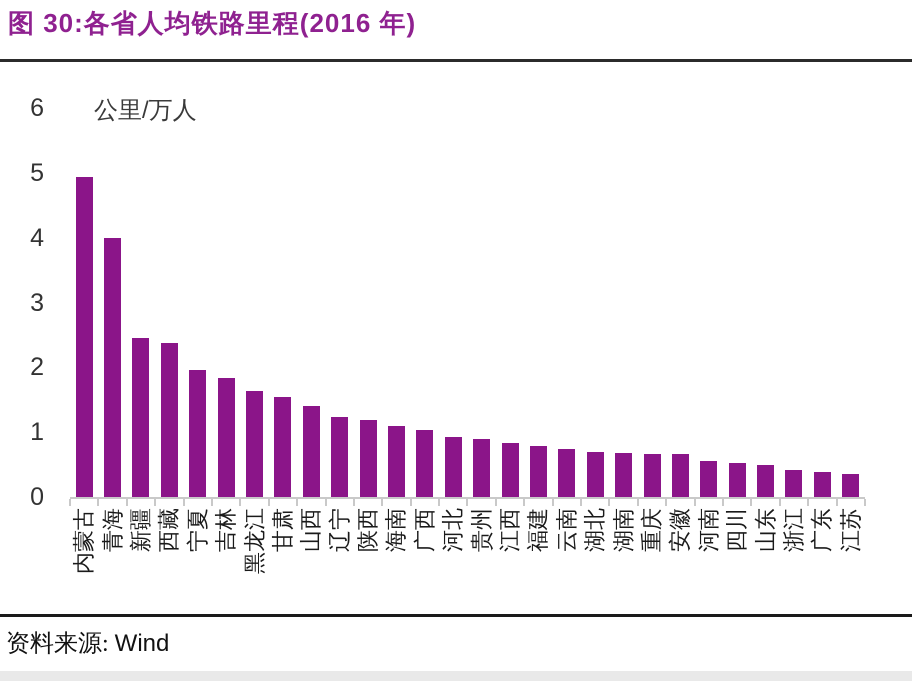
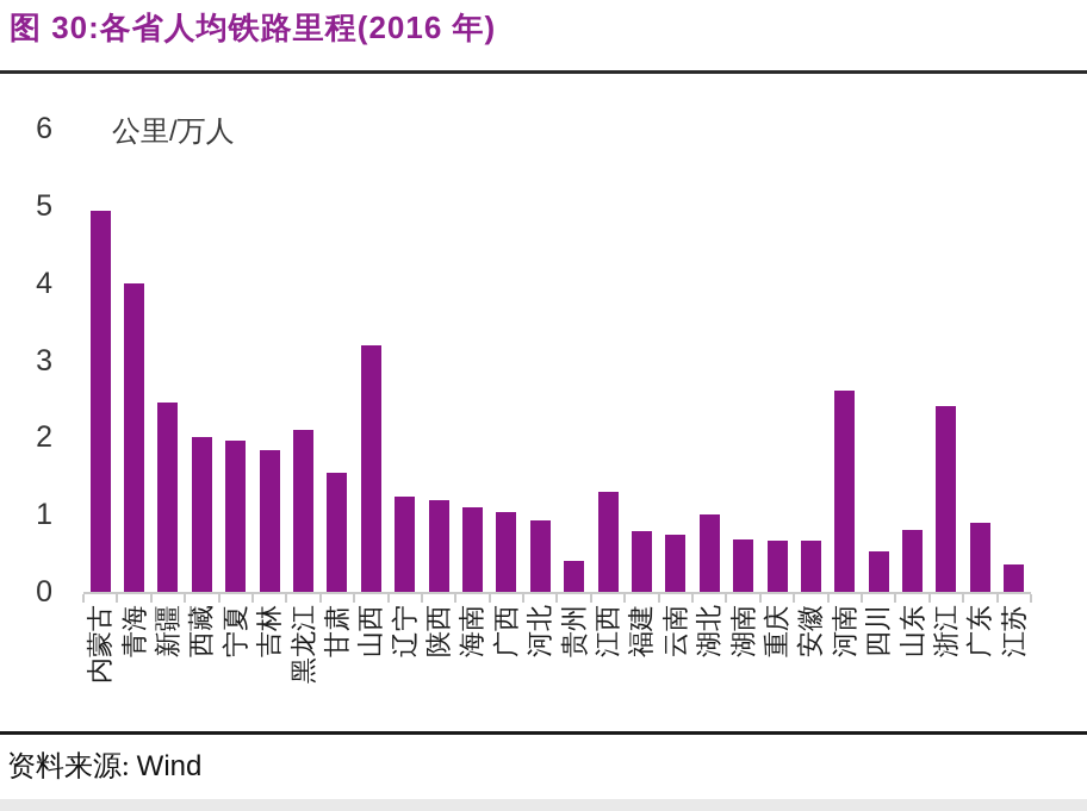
西藏: 2.4 -> 2.0
黑龙江: 1.6 -> 2.1
山西: 1.4 -> 3.2
贵州: 0.9 -> 0.4
江西: 0.8 -> 1.3
湖北: 0.7 -> 1.0
河南: 0.6 -> 2.6
山东: 0.5 -> 0.8
浙江: 0.4 -> 2.4
广东: 0.4 -> 0.9
